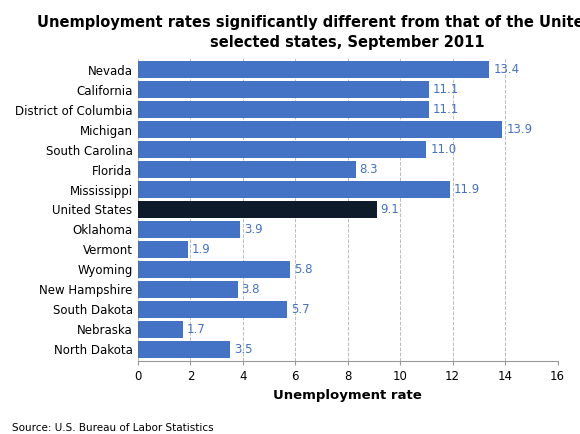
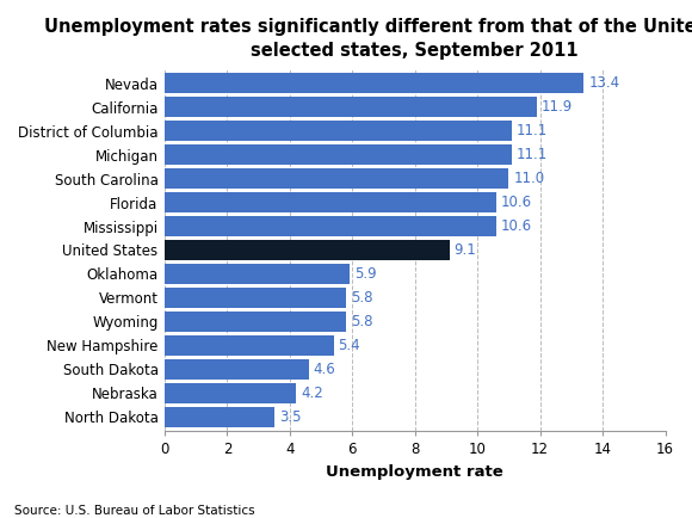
California: 11.1 -> 11.9
Michigan: 13.9 -> 11.1
Florida: 8.3 -> 10.6
Mississippi: 11.9 -> 10.6
Oklahoma: 3.9 -> 5.9
Vermont: 1.9 -> 5.8
New Hampshire: 3.8 -> 5.4
South Dakota: 5.7 -> 4.6
Nebraska: 1.7 -> 4.2
